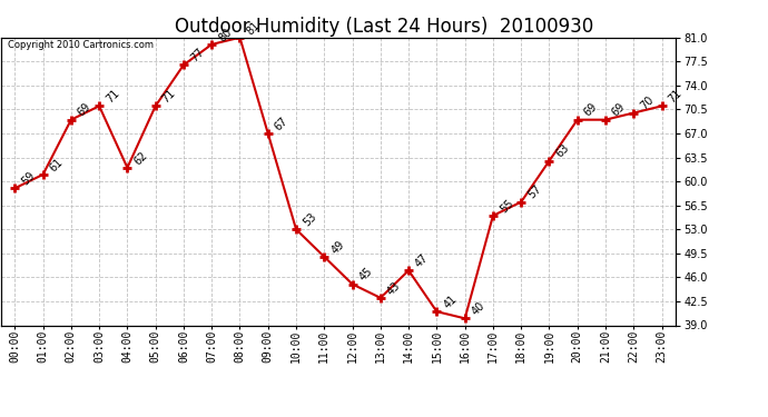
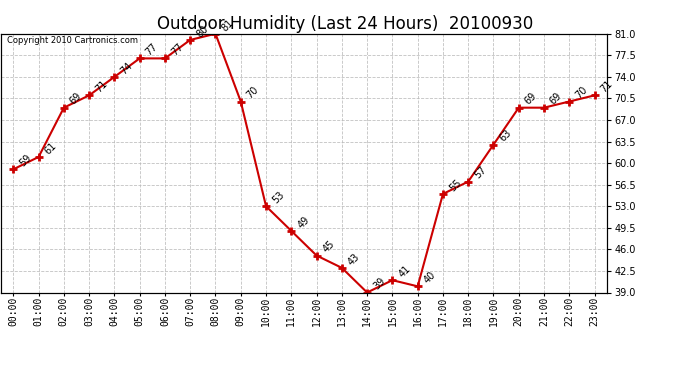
04:00: 62 -> 74
05:00: 71 -> 77
09:00: 67 -> 70
14:00: 47 -> 39
